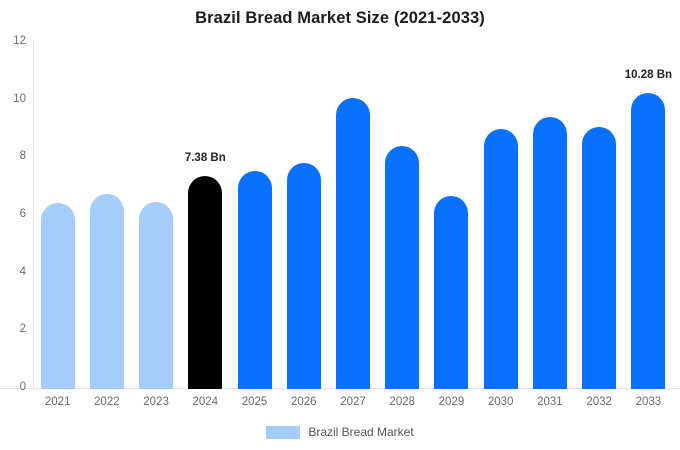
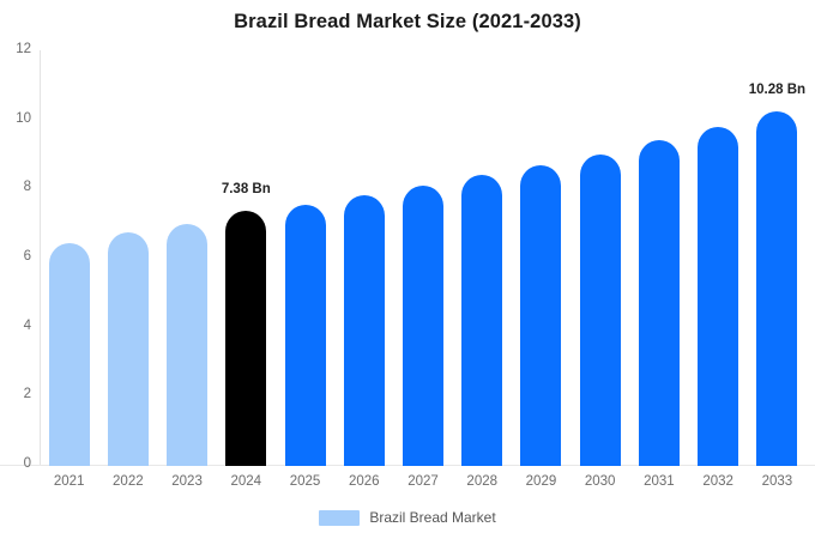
2023: 6.5 -> 7.0
2027: 10.1 -> 8.1
2029: 6.7 -> 8.7
2032: 9.1 -> 9.8
